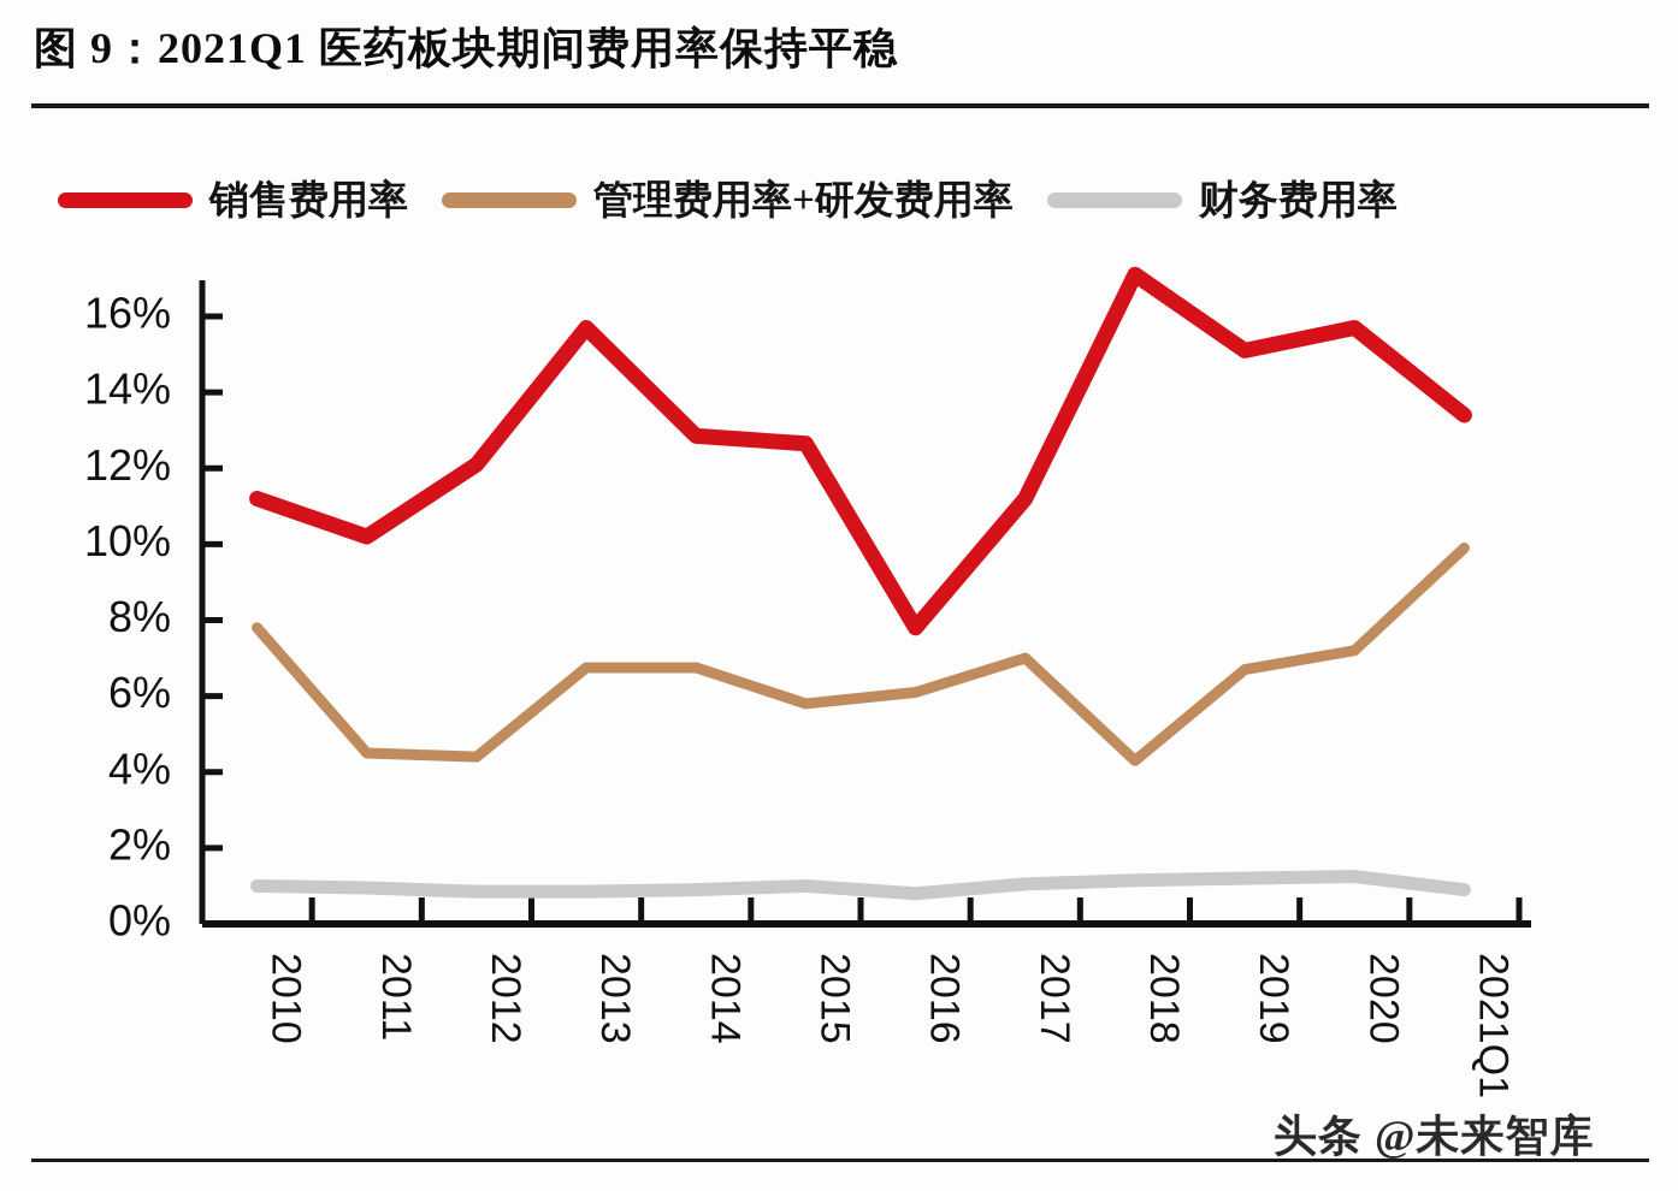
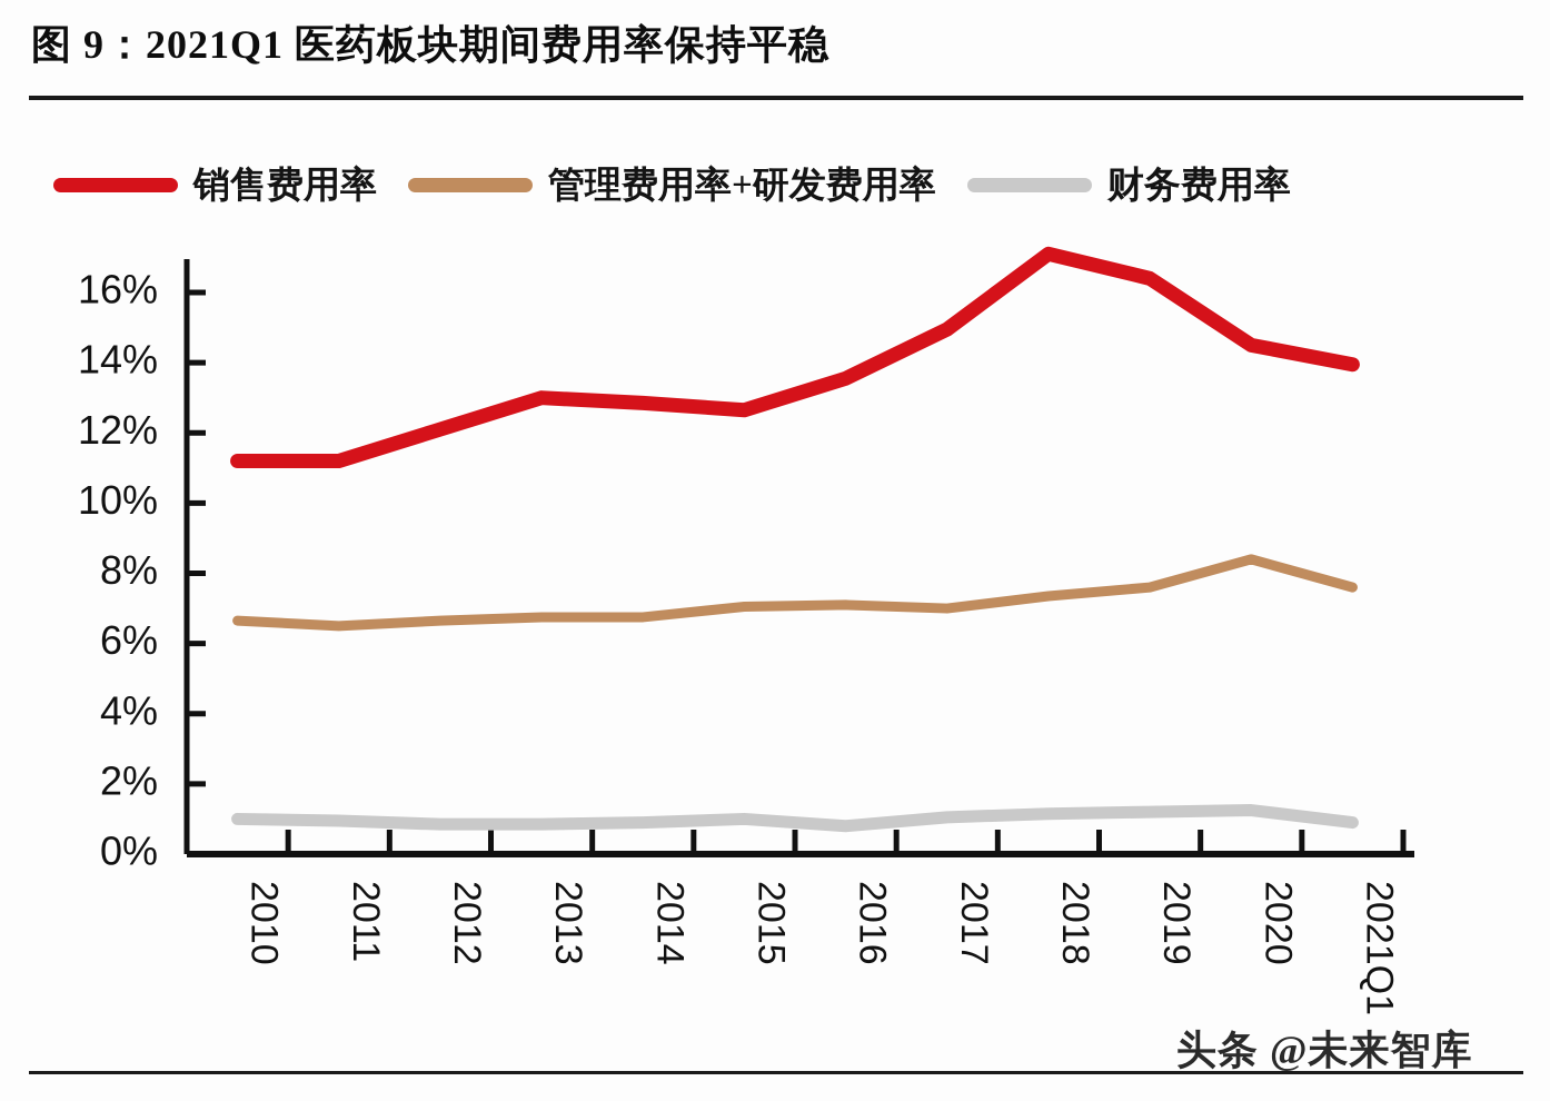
管理费用率+研发费用率/2010: 7.8% -> 6.7%
销售费用率/2011: 10.2% -> 11.2%
管理费用率+研发费用率/2011: 4.5% -> 6.5%
管理费用率+研发费用率/2012: 4.4% -> 6.7%
销售费用率/2013: 15.7% -> 13.0%
管理费用率+研发费用率/2015: 5.8% -> 7.0%
销售费用率/2016: 7.8% -> 13.6%
管理费用率+研发费用率/2016: 6.1% -> 7.1%
销售费用率/2017: 11.2% -> 14.9%
管理费用率+研发费用率/2018: 4.3% -> 7.3%
销售费用率/2019: 15.1% -> 16.4%
管理费用率+研发费用率/2019: 6.7% -> 7.6%
销售费用率/2020: 15.7% -> 14.5%
管理费用率+研发费用率/2020: 7.2% -> 8.4%
销售费用率/2021Q1: 13.4% -> 13.9%
管理费用率+研发费用率/2021Q1: 9.9% -> 7.6%
